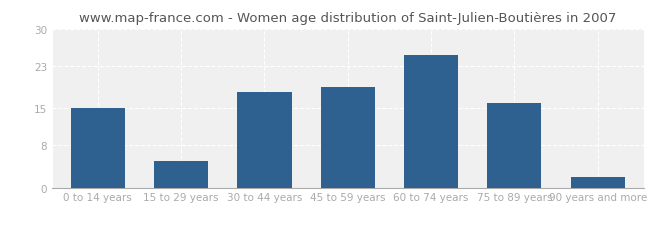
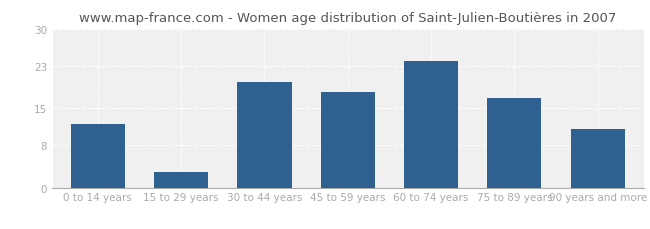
0 to 14 years: 15 -> 12
15 to 29 years: 5 -> 3
30 to 44 years: 18 -> 20
45 to 59 years: 19 -> 18
60 to 74 years: 25 -> 24
75 to 89 years: 16 -> 17
90 years and more: 2 -> 11
